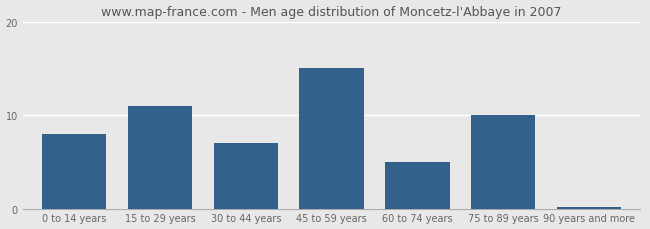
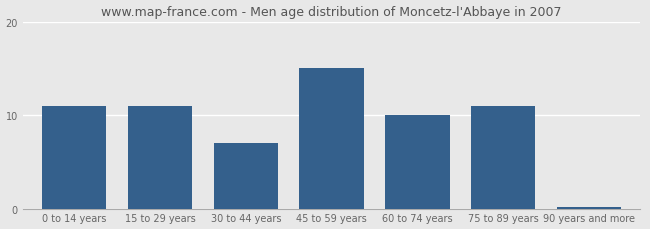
0 to 14 years: 8.0 -> 11.0
60 to 74 years: 5.0 -> 10.0
75 to 89 years: 10.0 -> 11.0
